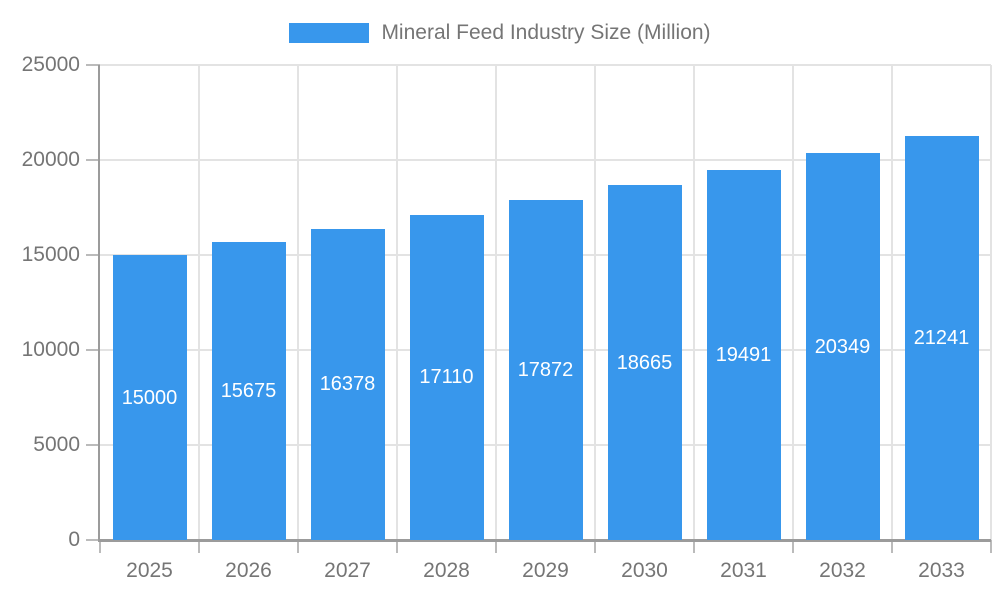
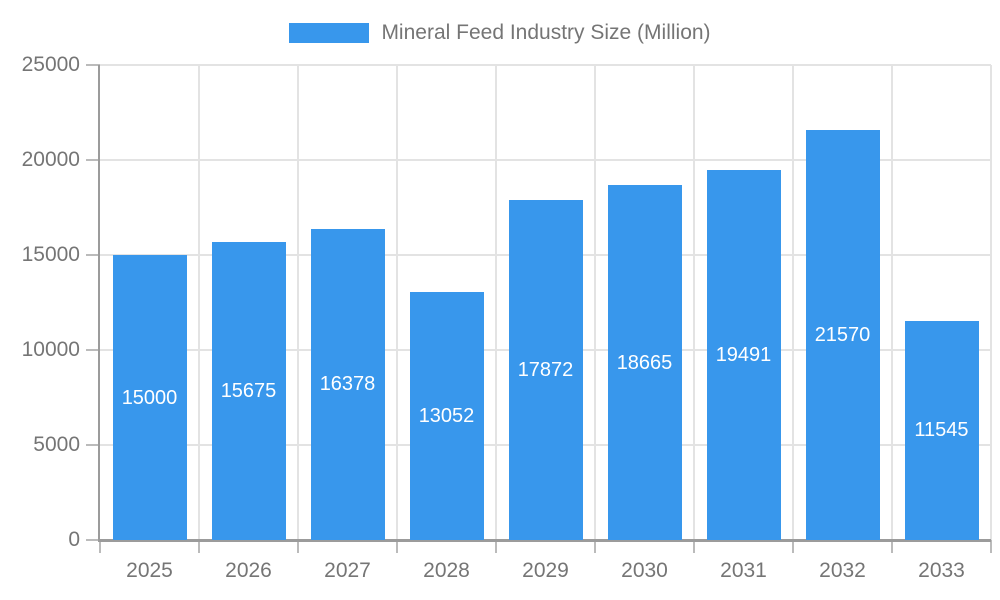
2028: 17110 -> 13052
2032: 20349 -> 21570
2033: 21241 -> 11545
